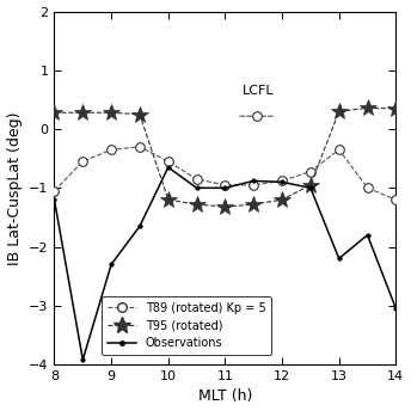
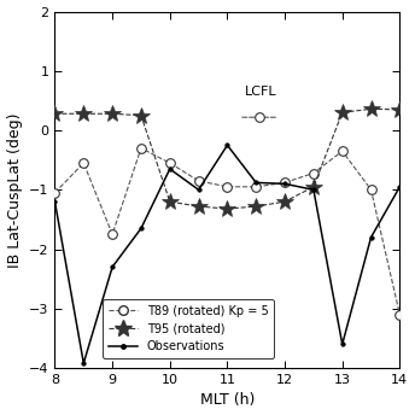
T89 (rotated) Kp = 5/9: -0.35 -> -1.75
Observations/11: -1.00 -> -0.25
Observations/13: -2.20 -> -3.60
T89 (rotated) Kp = 5/14: -1.20 -> -3.10
Observations/14: -3.05 -> -0.95
